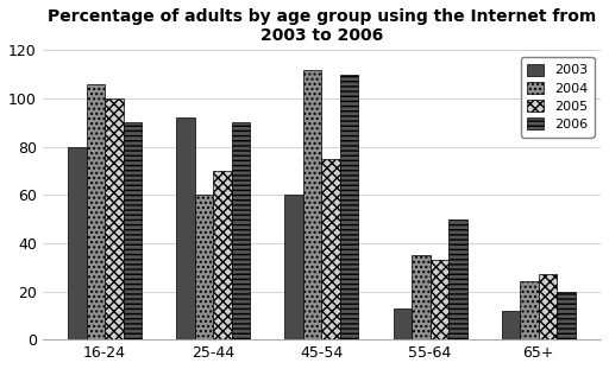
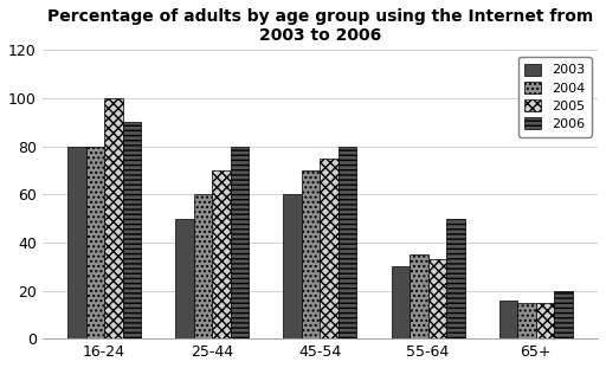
2004/16-24: 106 -> 80
2003/25-44: 92 -> 50
2006/25-44: 90 -> 80
2004/45-54: 112 -> 70
2006/45-54: 110 -> 80
2003/55-64: 13 -> 30
2003/65+: 12 -> 16
2004/65+: 24 -> 15
2005/65+: 27 -> 15
